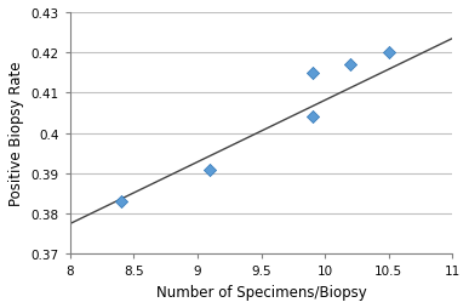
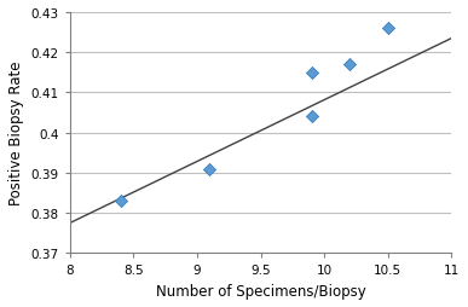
10.5: 0.420 -> 0.426
